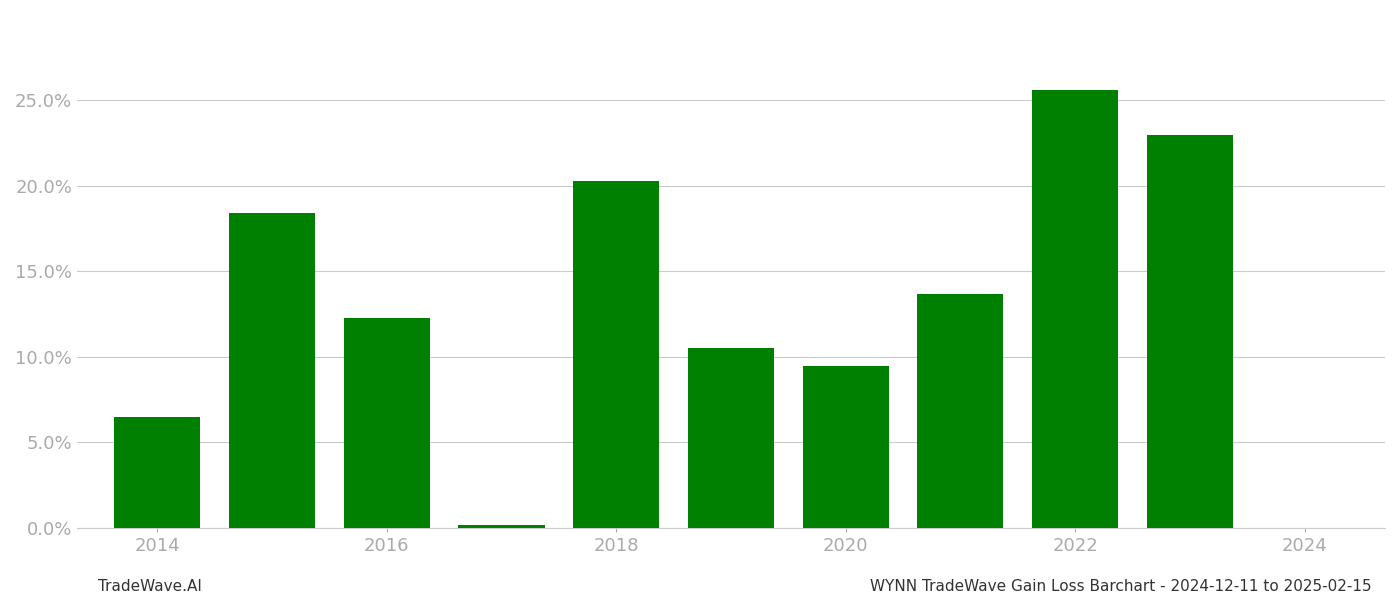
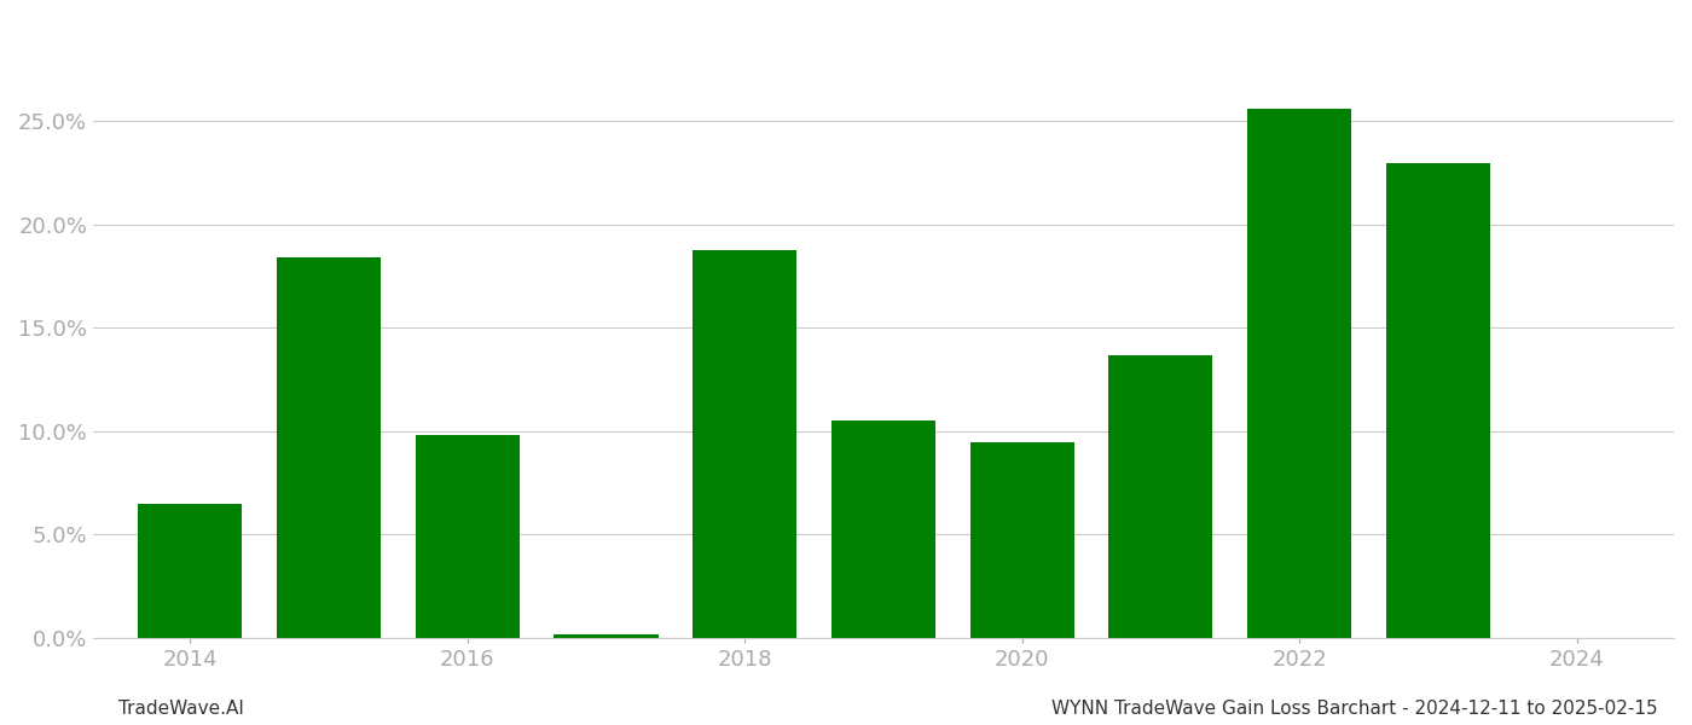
2016: 12.3% -> 9.8%
2018: 20.3% -> 18.8%
